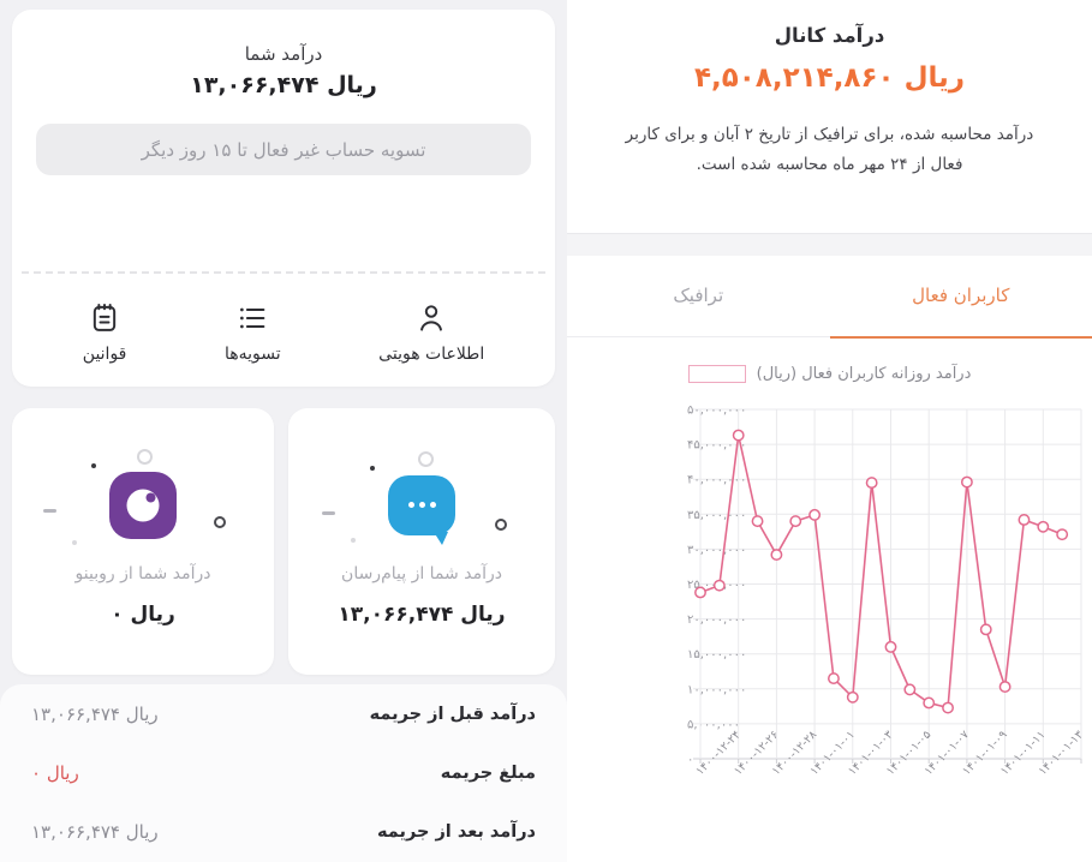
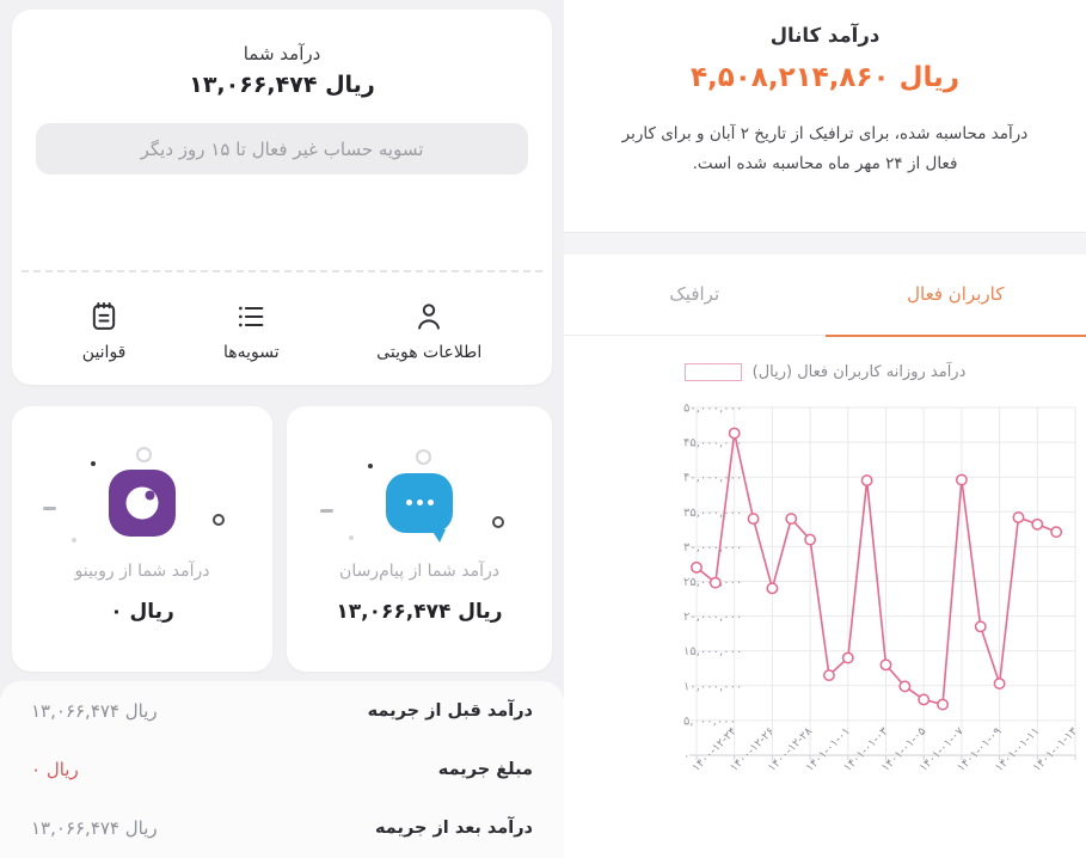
۱۴۰۰-۱۲-۲۴: 24000000 -> 27000000
۱۴۰۰-۱۲-۲۸: 29000000 -> 24000000
۱۴۰۱-۰۱-۰۱: 35000000 -> 31000000
۱۴۰۱-۰۱-۰۳: 9000000 -> 14000000
۱۴۰۱-۰۱-۰۵: 16000000 -> 13000000
